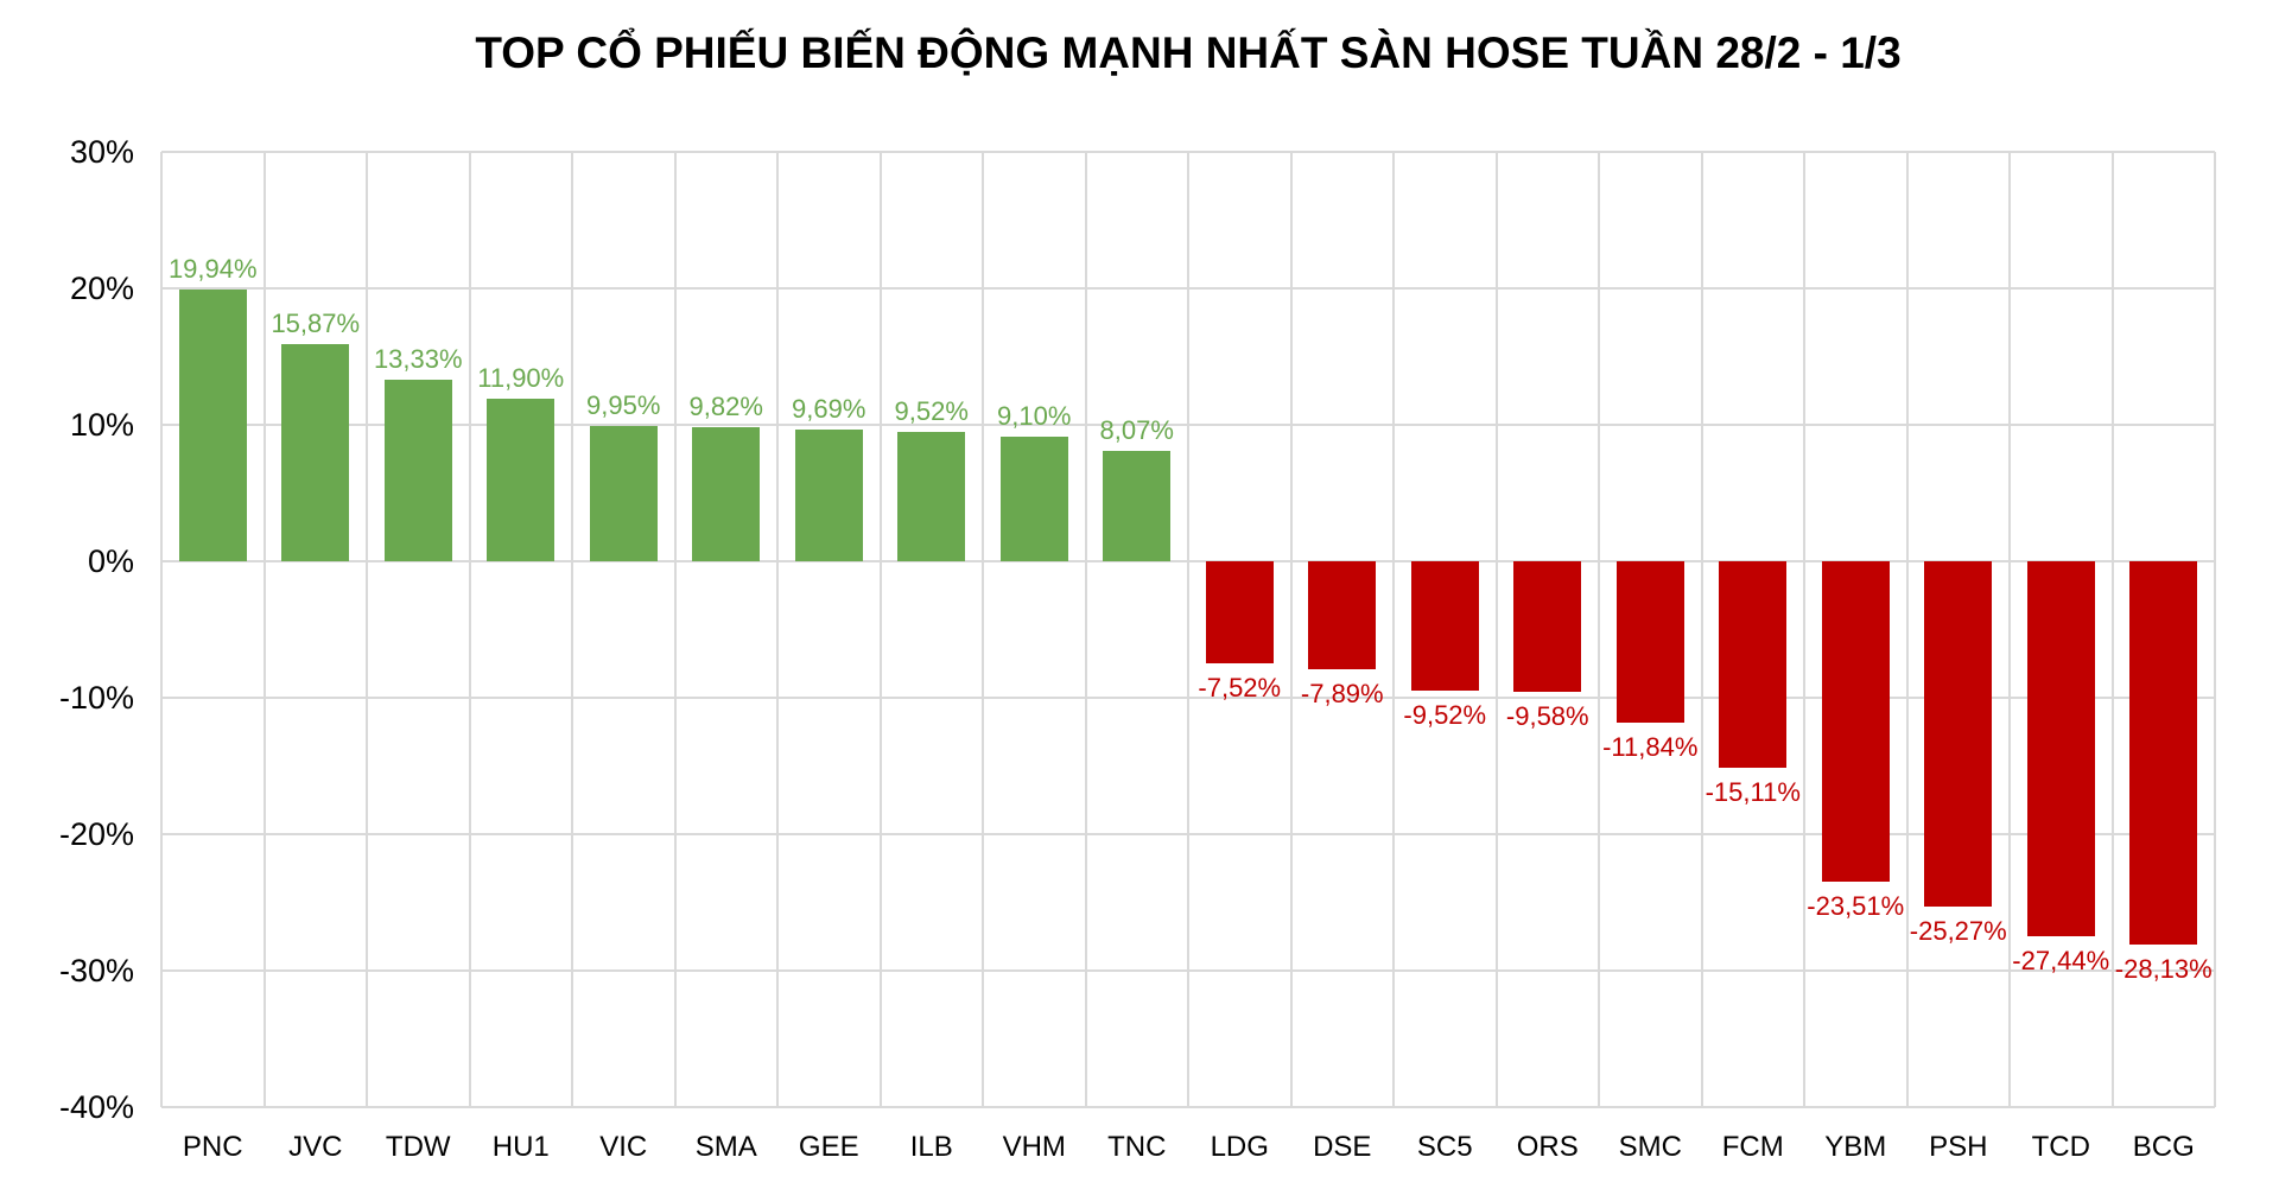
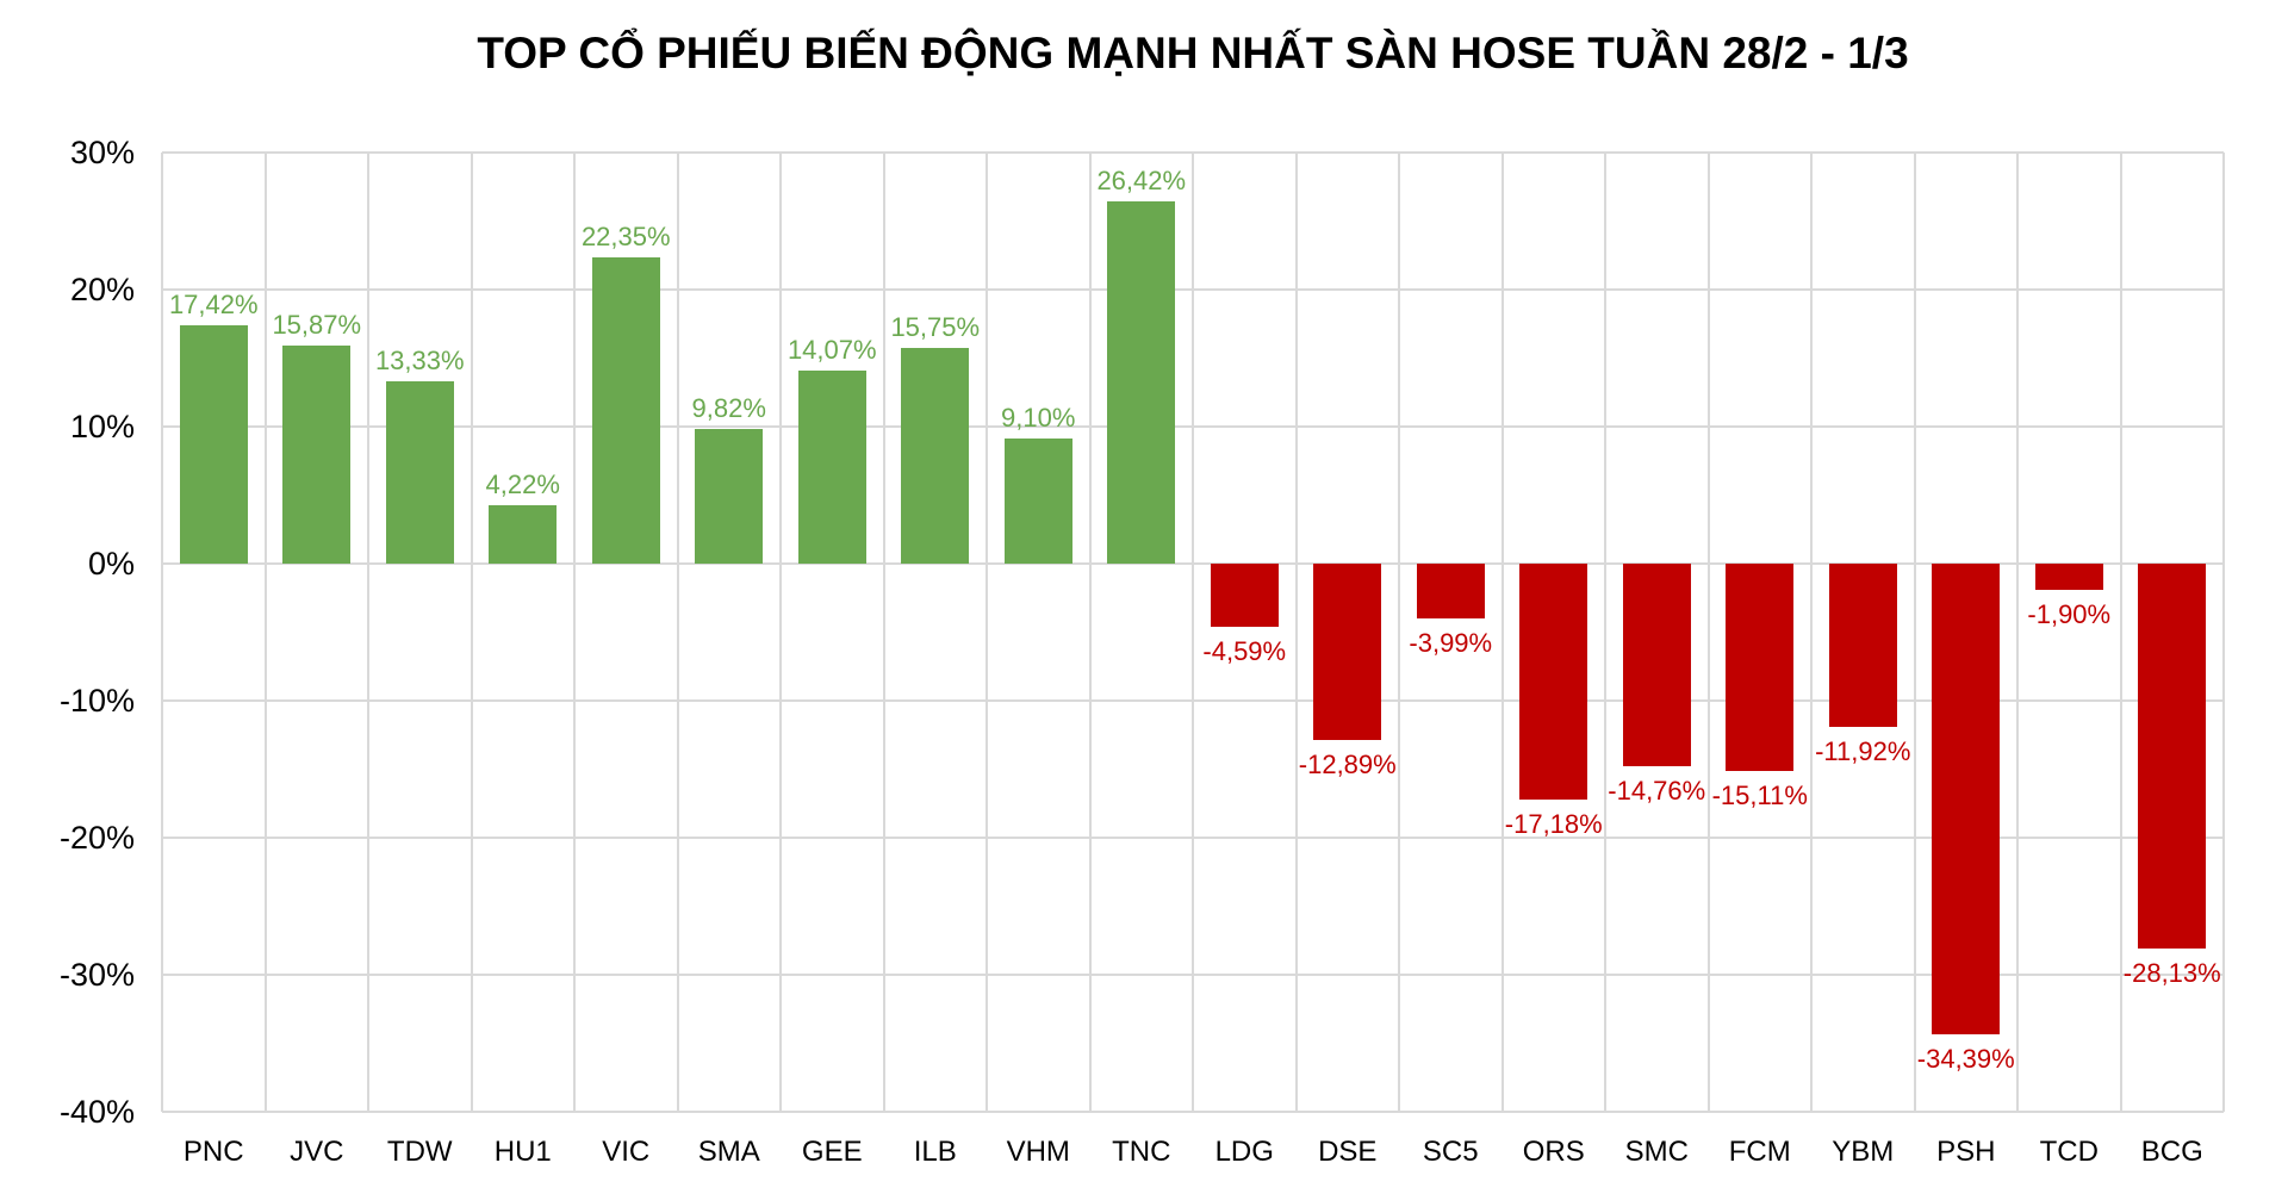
PNC: 19,94% -> 17,42%
HU1: 11,90% -> 4,22%
VIC: 9,95% -> 22,35%
GEE: 9,69% -> 14,07%
ILB: 9,52% -> 15,75%
TNC: 8,07% -> 26,42%
LDG: -7,52% -> -4,59%
DSE: -7,89% -> -12,89%
SC5: -9,52% -> -3,99%
ORS: -9,58% -> -17,18%
SMC: -11,84% -> -14,76%
YBM: -23,51% -> -11,92%
PSH: -25,27% -> -34,39%
TCD: -27,44% -> -1,90%
